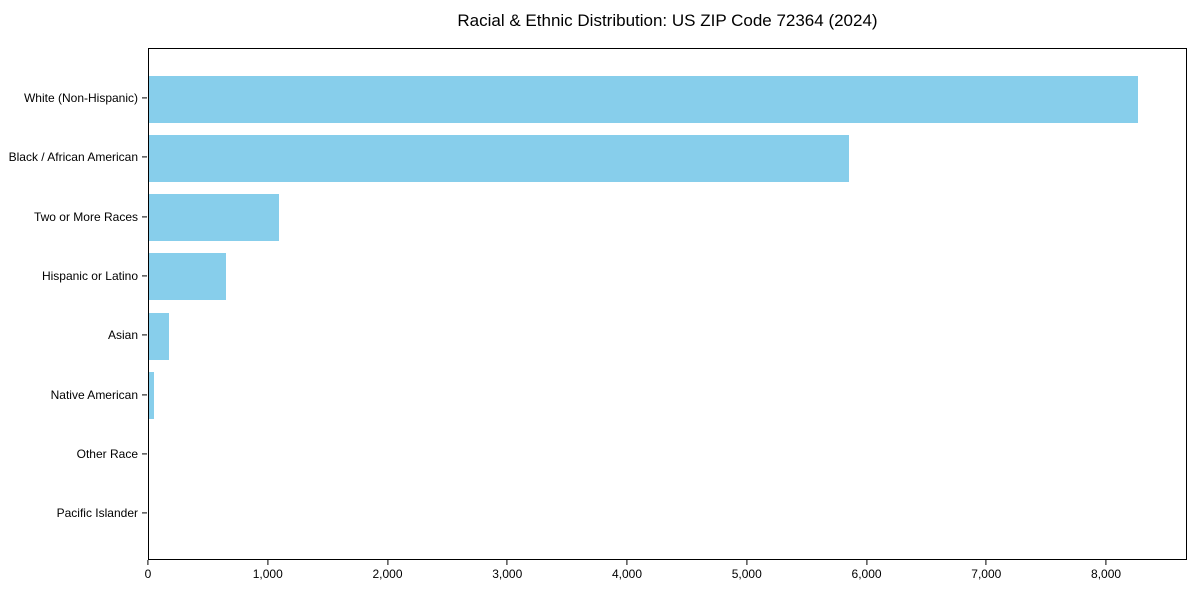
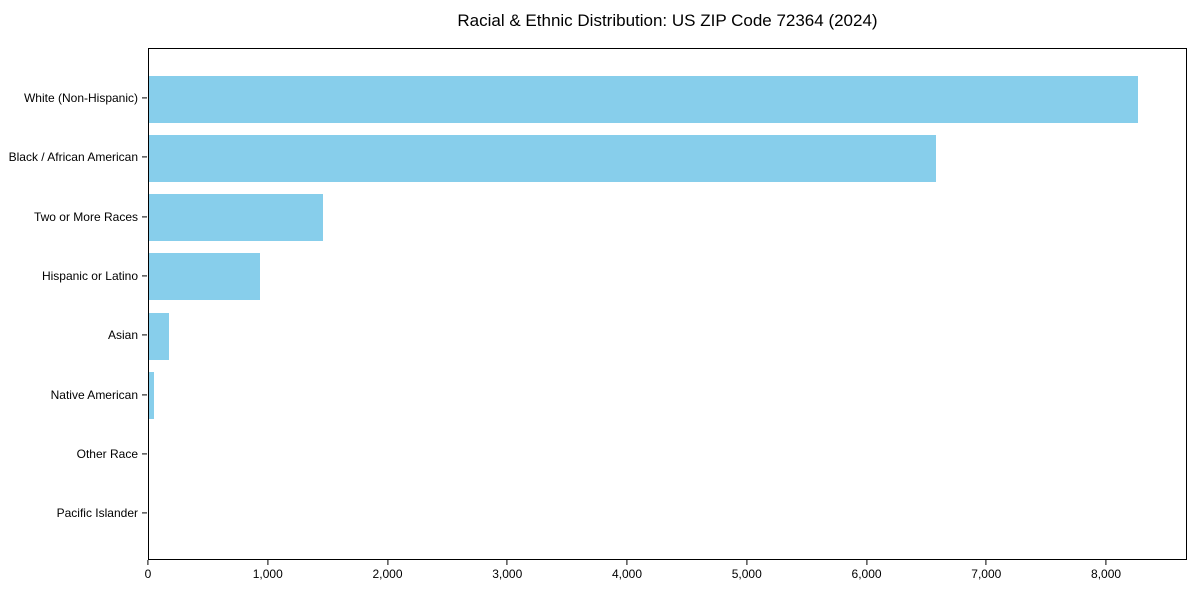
Black / African American: 5840 -> 6570
Two or More Races: 1080 -> 1450
Hispanic or Latino: 640 -> 930
